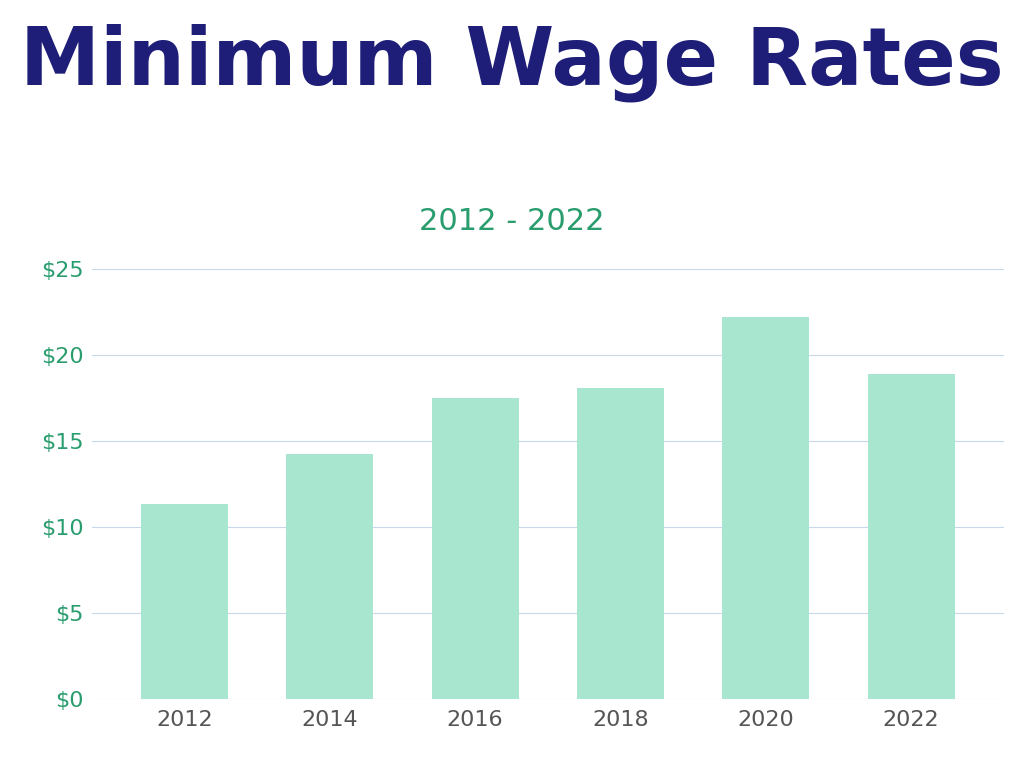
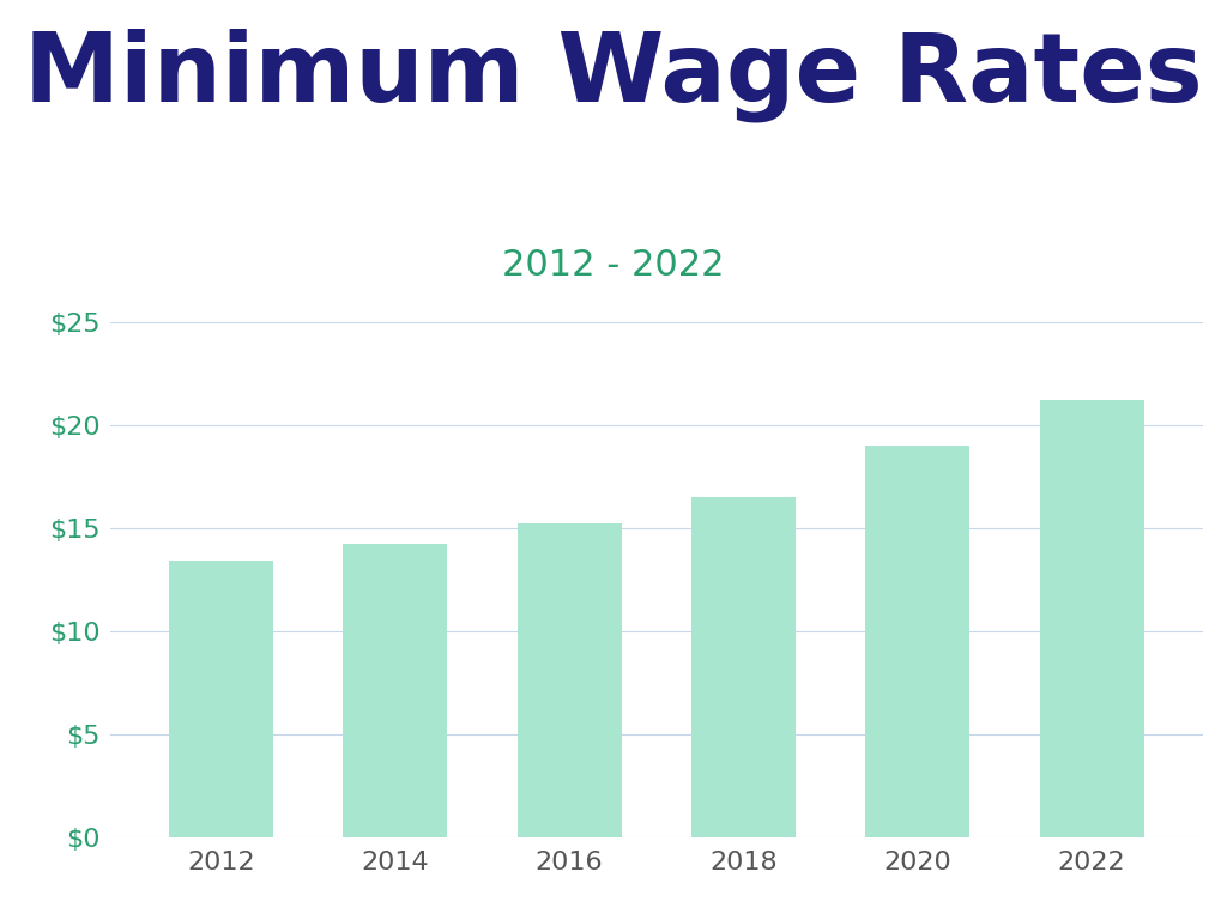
2012: $11.3 -> $13.4
2016: $17.5 -> $15.2
2018: $18.1 -> $16.5
2020: $22.2 -> $19.0
2022: $18.9 -> $21.2
